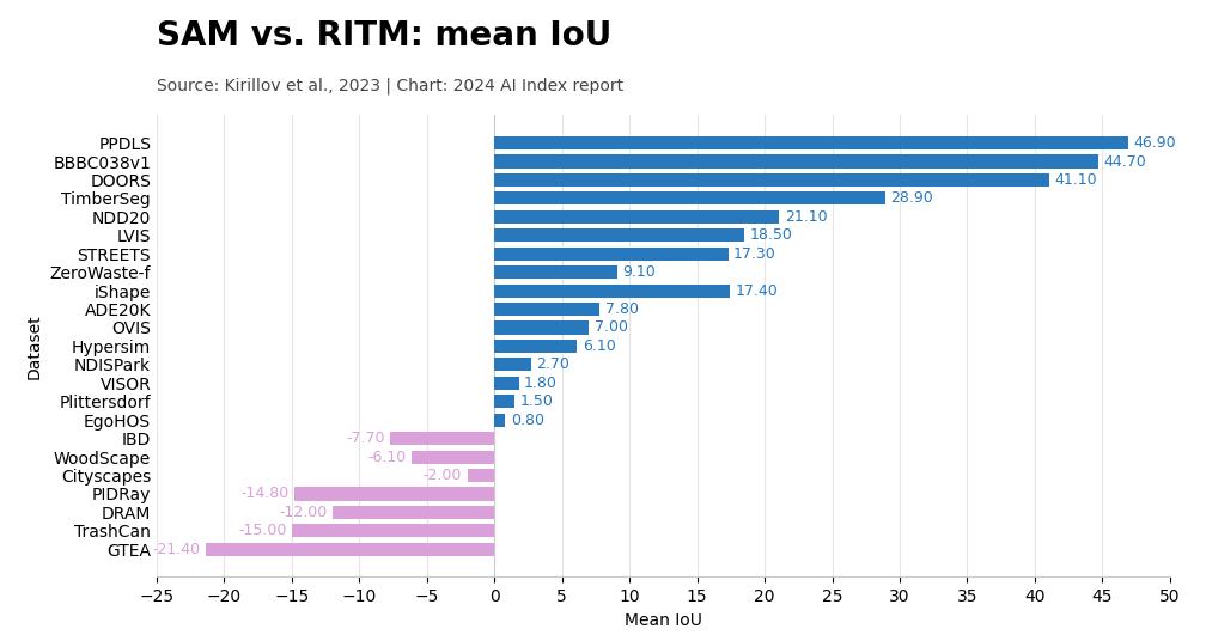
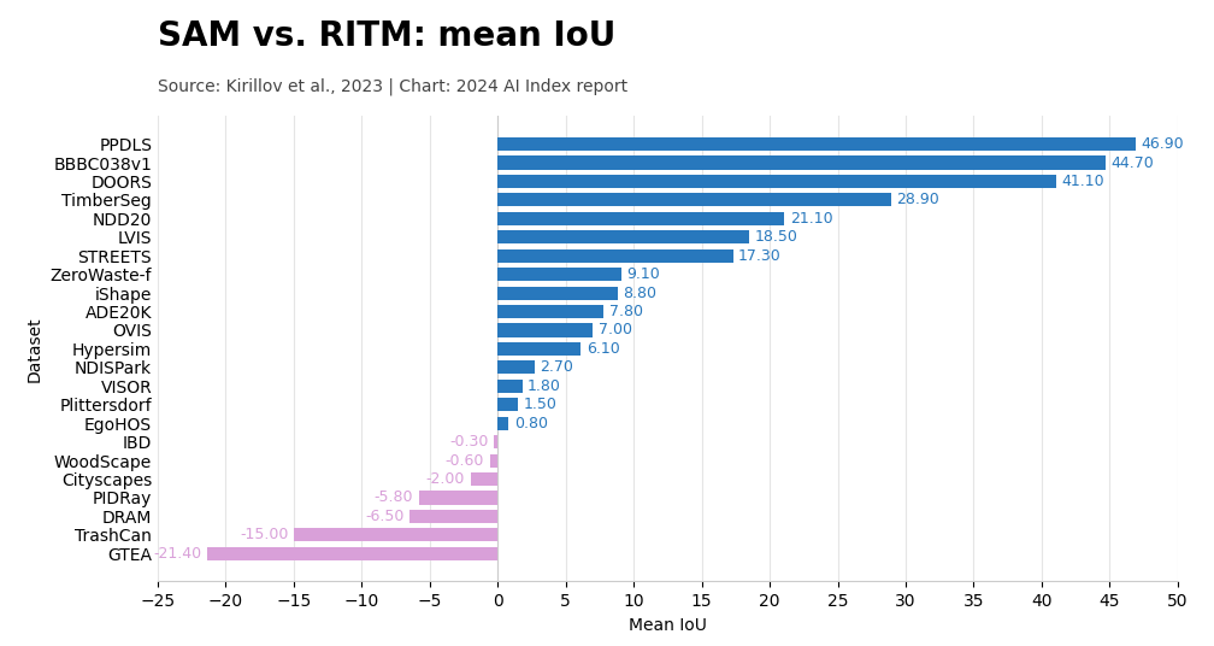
iShape: 17.40 -> 8.80
IBD: -7.70 -> -0.30
WoodScape: -6.10 -> -0.60
PIDRay: -14.80 -> -5.80
DRAM: -12.00 -> -6.50
